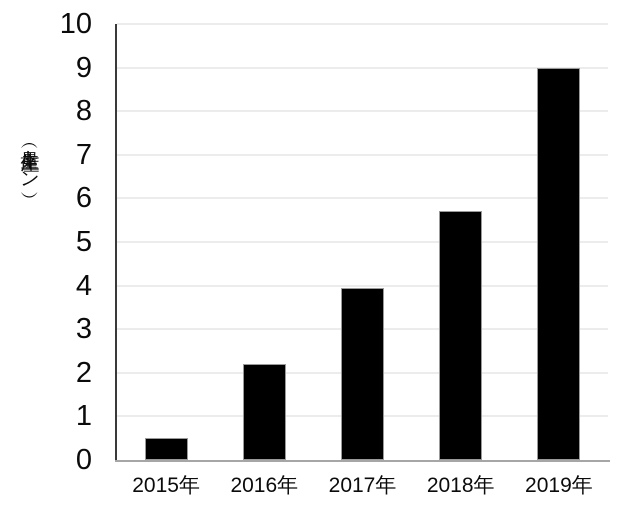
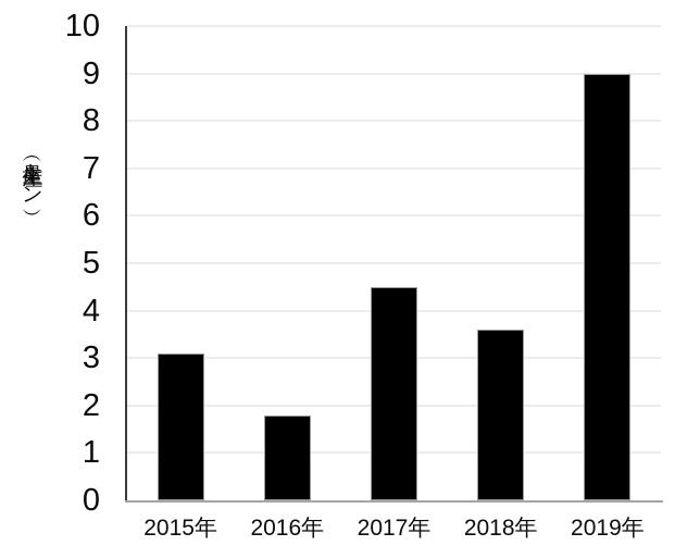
2015年: 0.5 -> 3.1
2016年: 2.2 -> 1.8
2017年: 4.0 -> 4.5
2018年: 5.7 -> 3.6
